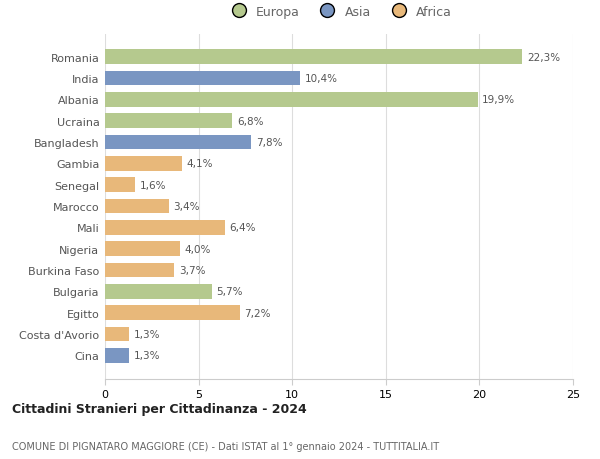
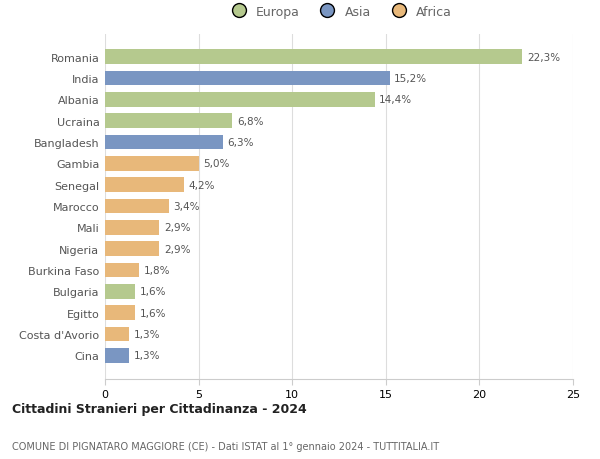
India: 10,4% -> 15,2%
Albania: 19,9% -> 14,4%
Bangladesh: 7,8% -> 6,3%
Gambia: 4,1% -> 5,0%
Senegal: 1,6% -> 4,2%
Mali: 6,4% -> 2,9%
Nigeria: 4,0% -> 2,9%
Burkina Faso: 3,7% -> 1,8%
Bulgaria: 5,7% -> 1,6%
Egitto: 7,2% -> 1,6%
